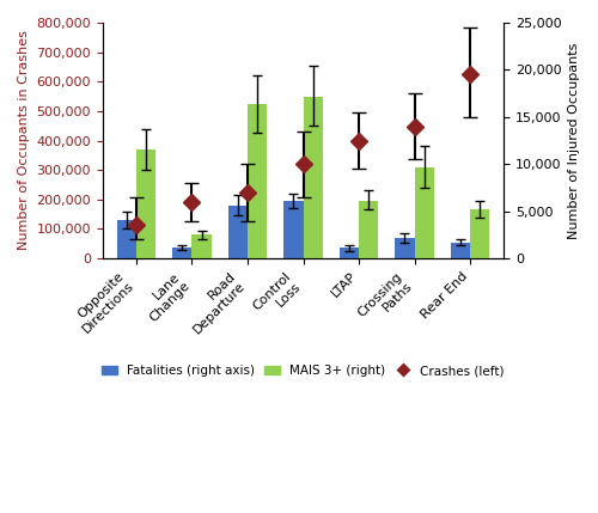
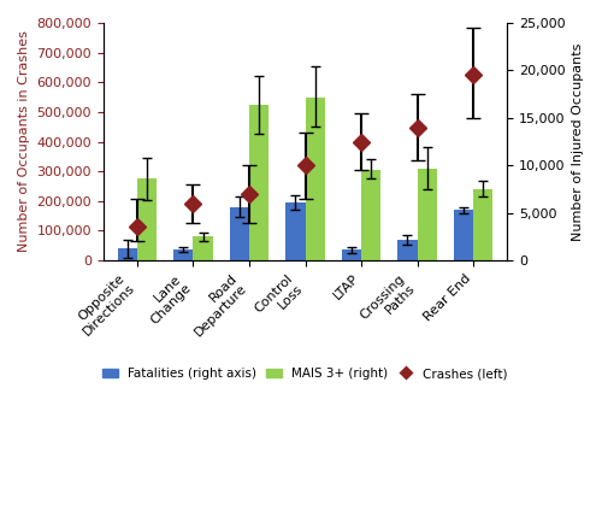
Fatalities (right axis)/Opposite Directions: 130,000 -> 40,000
MAIS 3+ (right)/Opposite Directions: 370,000 -> 275,000
MAIS 3+ (right)/LTAP: 195,000 -> 305,000
Fatalities (right axis)/Rear End: 55,000 -> 170,000
MAIS 3+ (right)/Rear End: 165,000 -> 240,000
